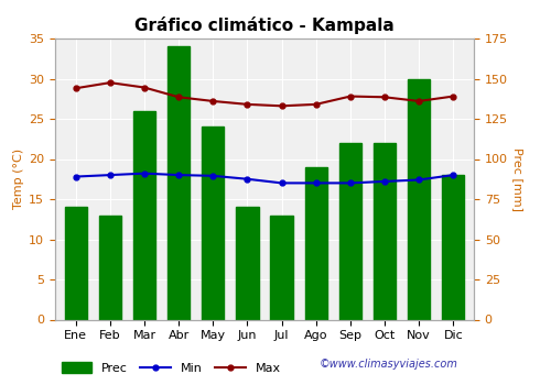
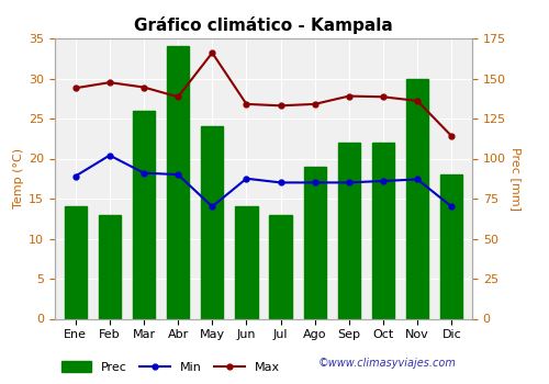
Min/Feb: 18.0 -> 20.4
Min/May: 17.9 -> 14.0
Max/May: 27.2 -> 33.2
Min/Dic: 18.0 -> 14.0
Max/Dic: 27.8 -> 22.8
